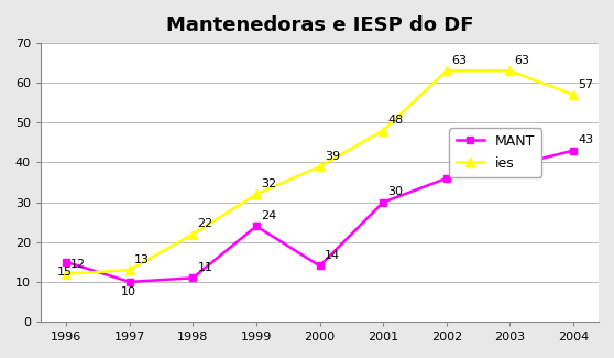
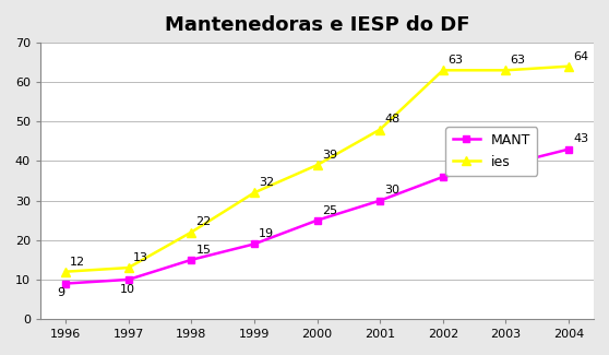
MANT/1996: 15 -> 9
MANT/1998: 11 -> 15
MANT/1999: 24 -> 19
MANT/2000: 14 -> 25
ies/2004: 57 -> 64
